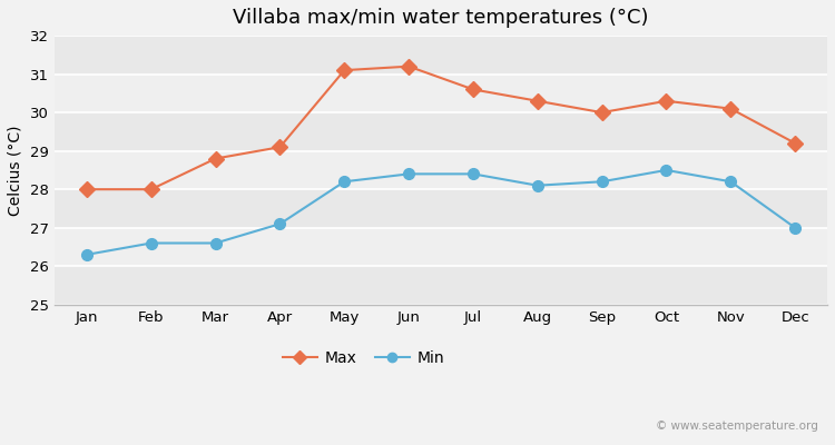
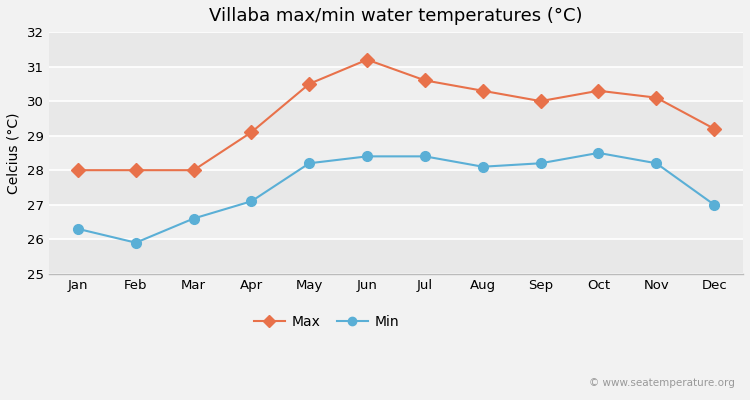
Min/Feb: 26.6 -> 25.9
Max/Mar: 28.8 -> 28.0
Max/May: 31.1 -> 30.5
